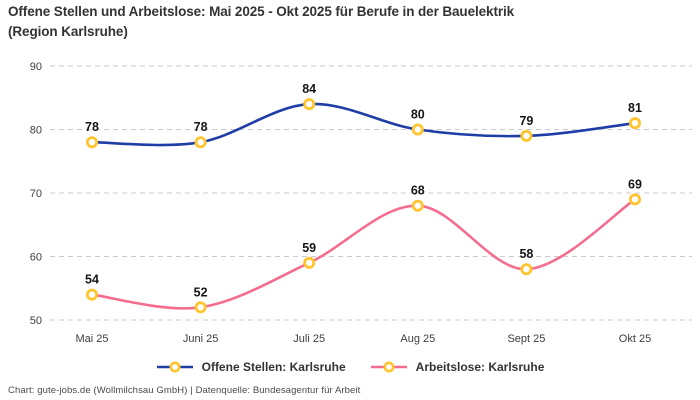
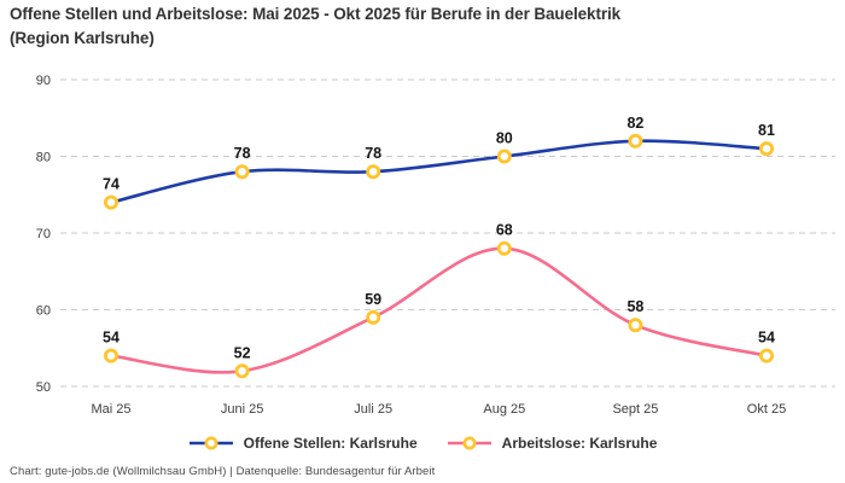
Offene Stellen: Karlsruhe/Mai 25: 78 -> 74
Offene Stellen: Karlsruhe/Juli 25: 84 -> 78
Offene Stellen: Karlsruhe/Sept 25: 79 -> 82
Arbeitslose: Karlsruhe/Okt 25: 69 -> 54
